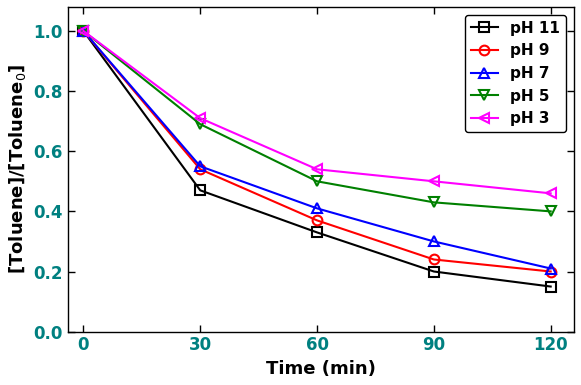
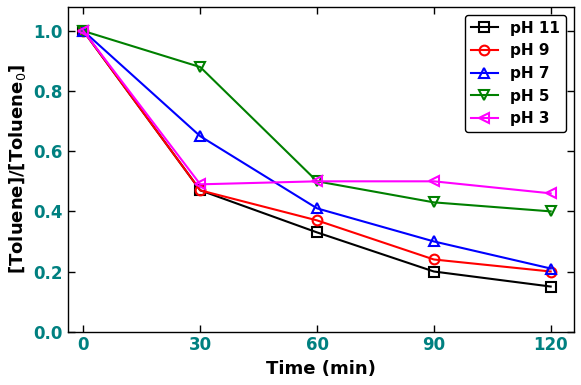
pH 9/30: 0.54 -> 0.47
pH 7/30: 0.55 -> 0.65
pH 5/30: 0.69 -> 0.88
pH 3/30: 0.71 -> 0.49
pH 3/60: 0.54 -> 0.50
